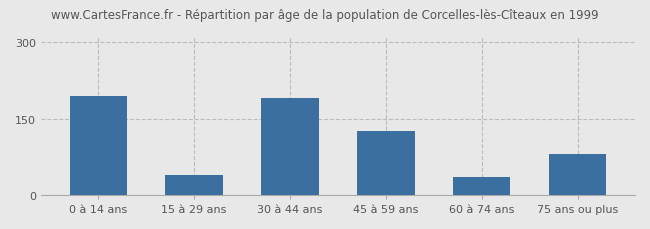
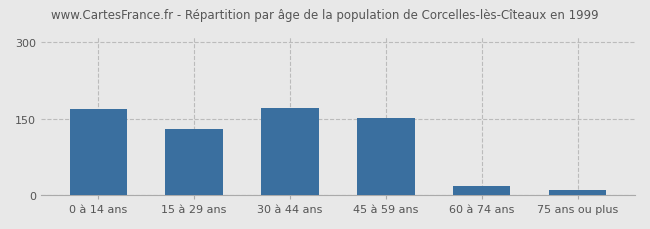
0 à 14 ans: 194 -> 168
15 à 29 ans: 40 -> 130
30 à 44 ans: 190 -> 171
45 à 59 ans: 126 -> 152
60 à 74 ans: 36 -> 18
75 ans ou plus: 80 -> 9
